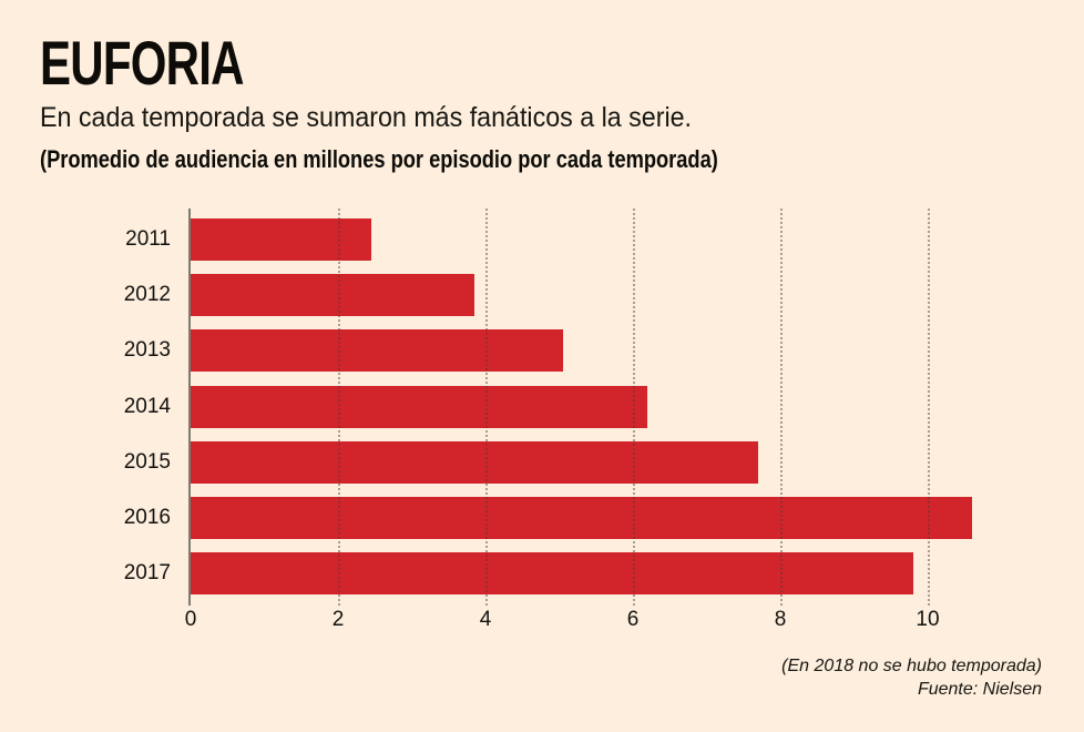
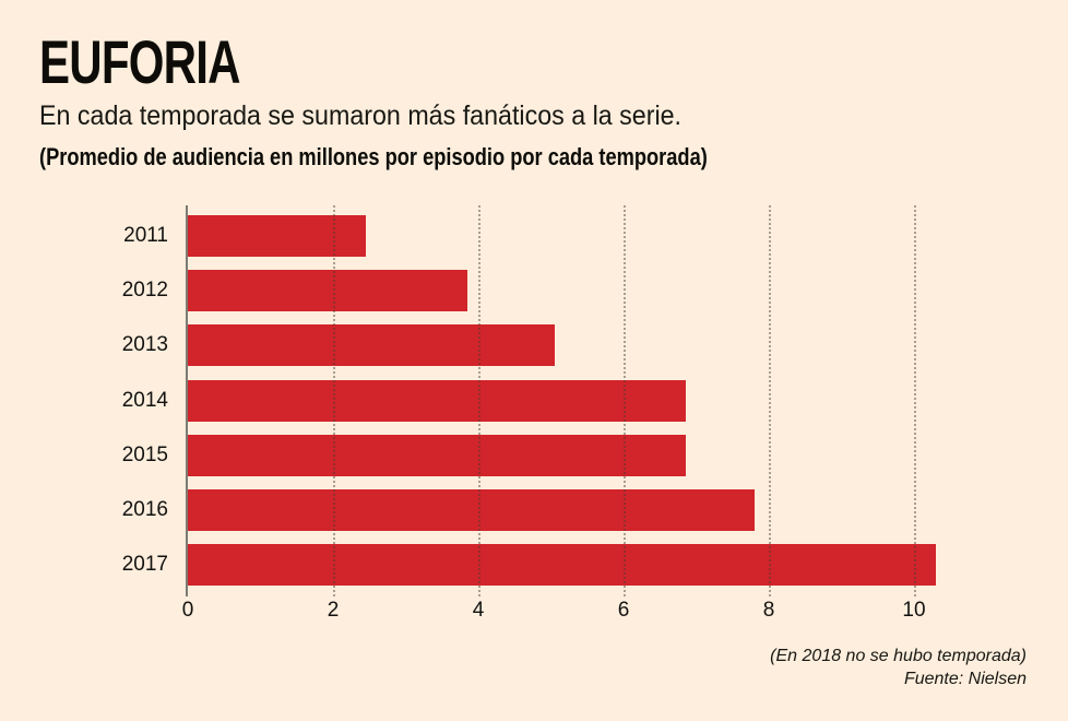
2014: 6.2 -> 6.8
2015: 7.7 -> 6.8
2016: 10.6 -> 7.8
2017: 9.8 -> 10.3
